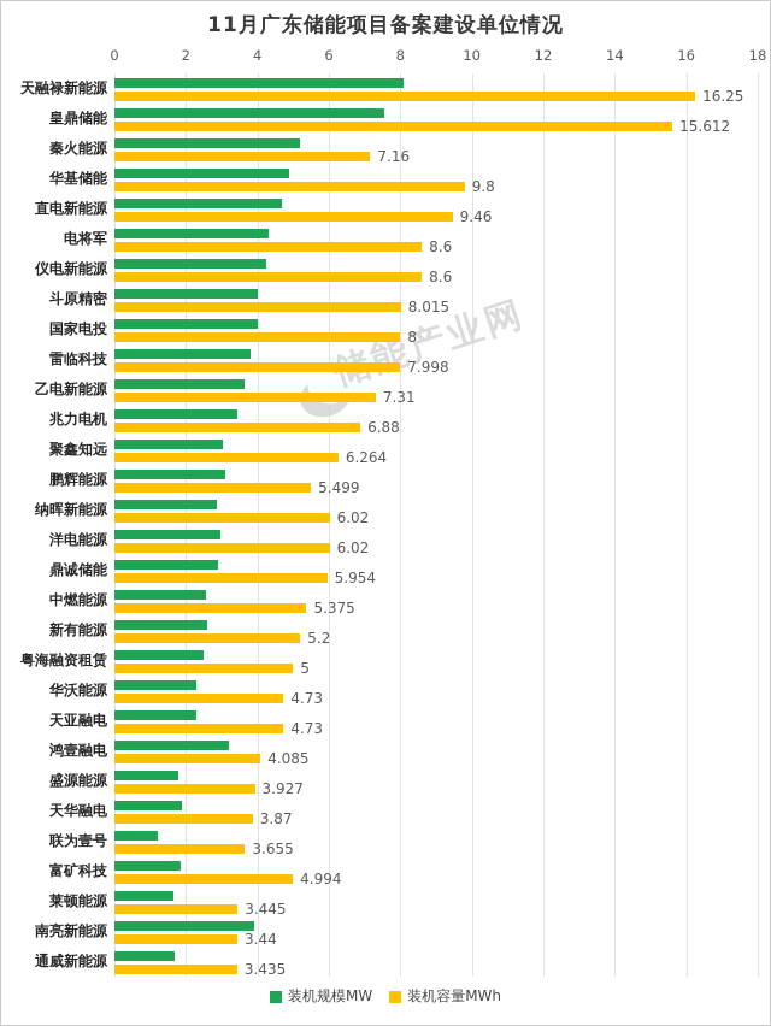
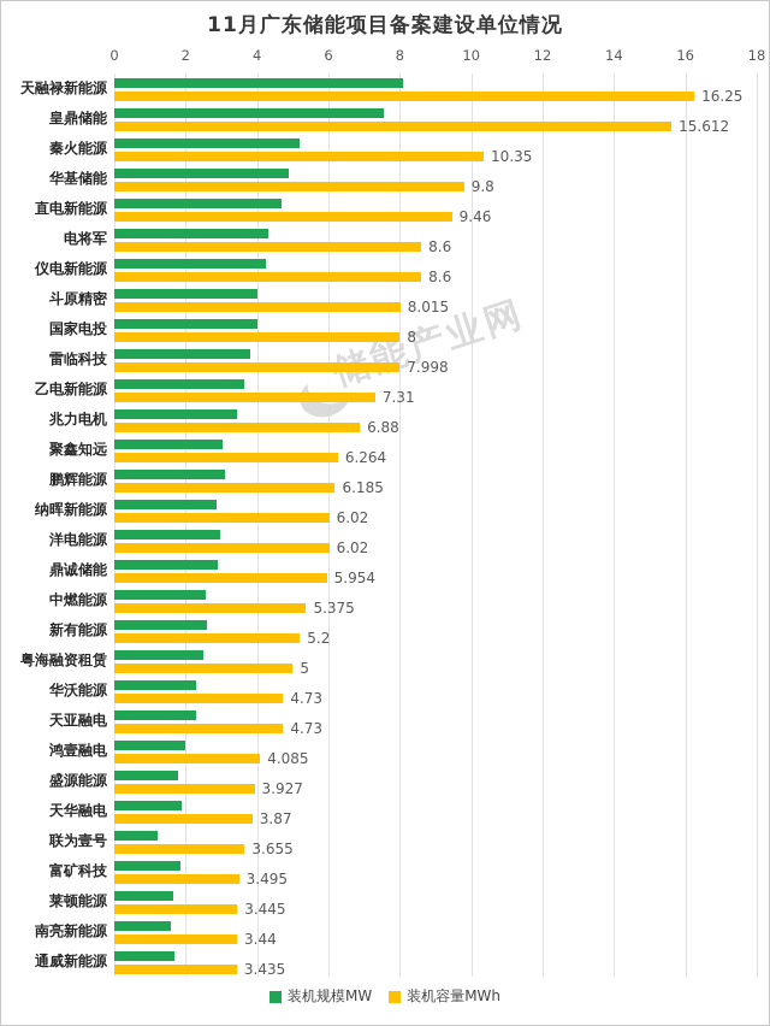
装机容量MWh/秦火能源: 7.16 -> 10.35
装机容量MWh/鹏辉能源: 5.499 -> 6.185
装机规模MW/鸿壹融电: 3.2 -> 2.0
装机容量MWh/富矿科技: 4.994 -> 3.495
装机规模MW/南亮新能源: 3.9 -> 1.6
